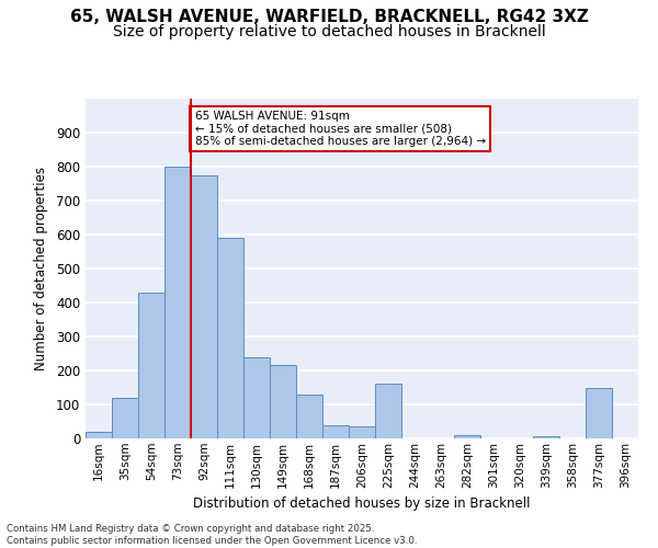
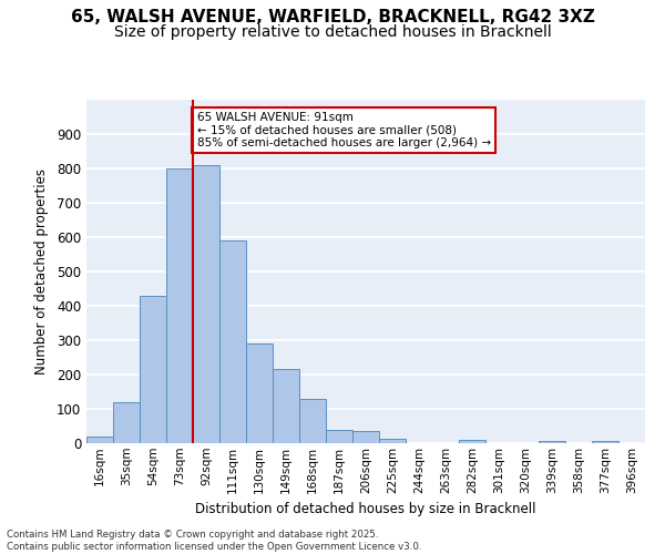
92sqm: 775 -> 810
130sqm: 240 -> 290
225sqm: 160 -> 14
377sqm: 150 -> 5
